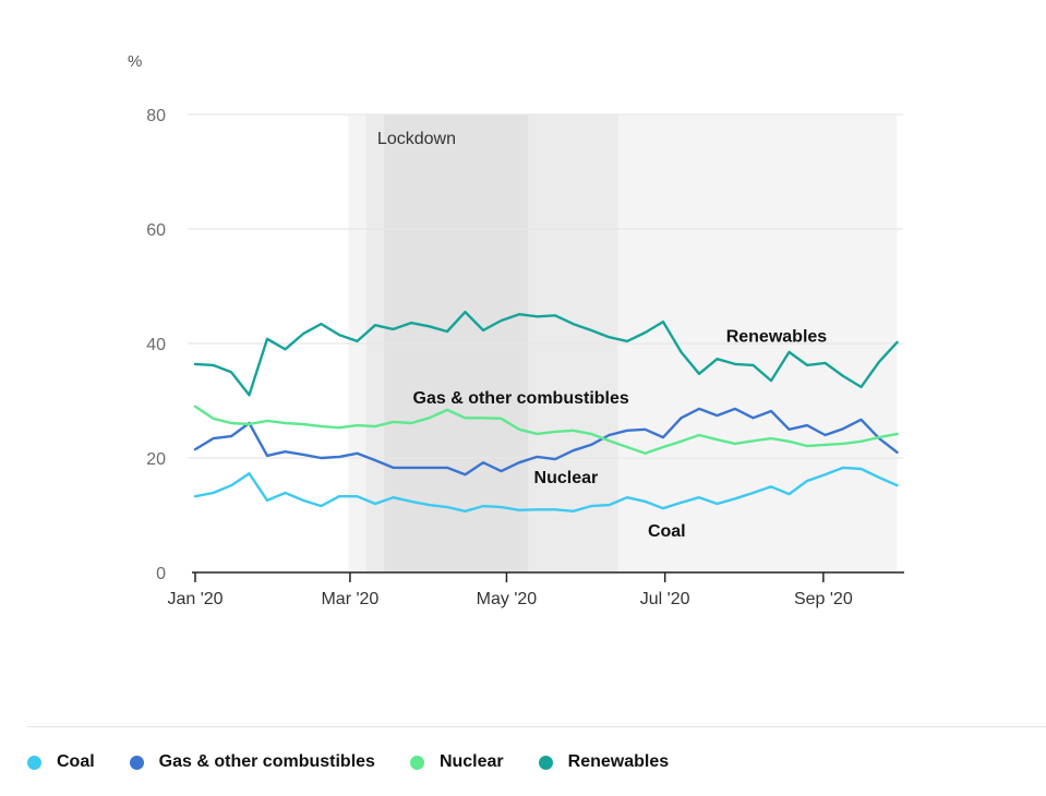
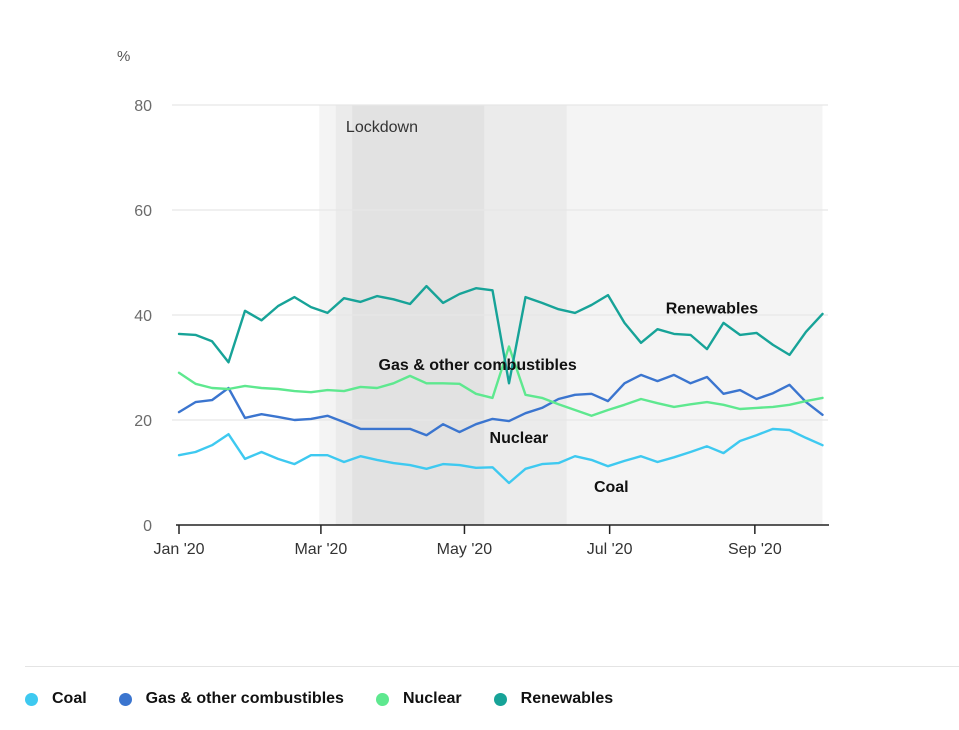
Coal/20: 11 -> 8
Nuclear/20: 25 -> 34
Renewables/20: 45 -> 27
